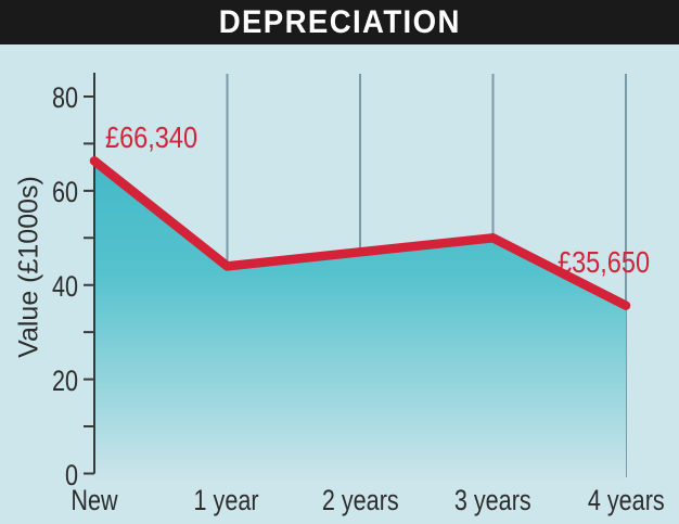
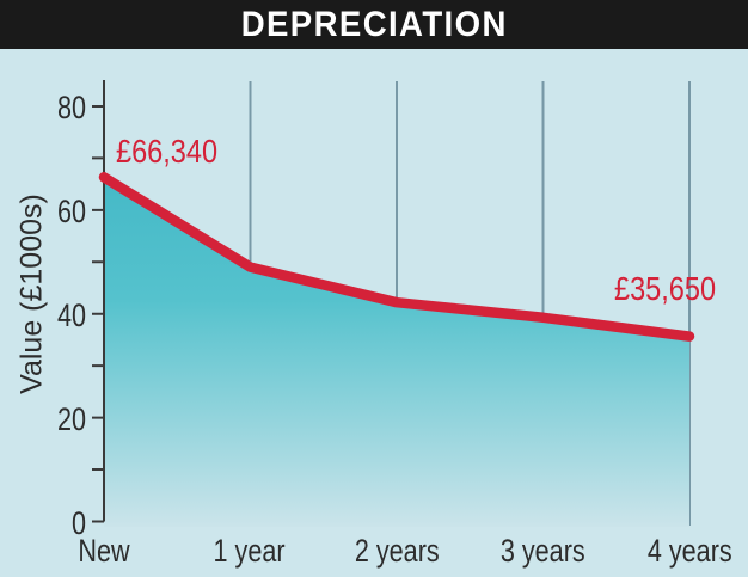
1 year: 44 -> 49
2 years: 47 -> 42
3 years: 50 -> 39
